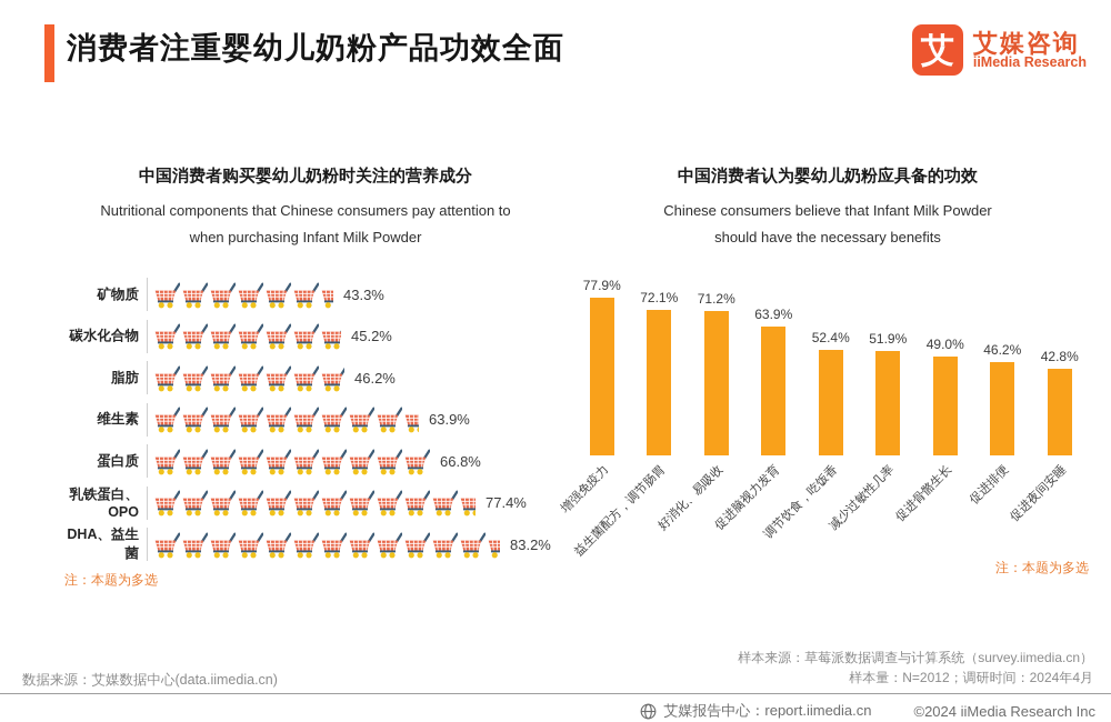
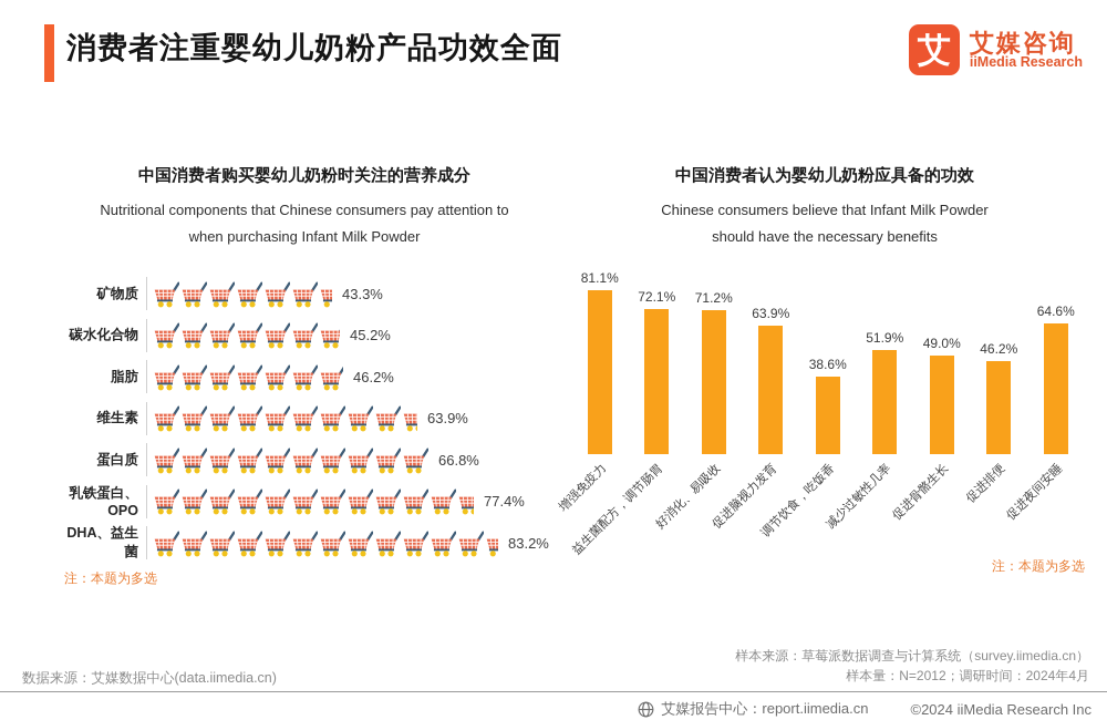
中国消费者认为婴幼儿奶粉应具备的功效/增强免疫力: 77.9% -> 81.1%
中国消费者认为婴幼儿奶粉应具备的功效/调节饮食，吃饭香: 52.4% -> 38.6%
中国消费者认为婴幼儿奶粉应具备的功效/促进夜间安睡: 42.8% -> 64.6%
